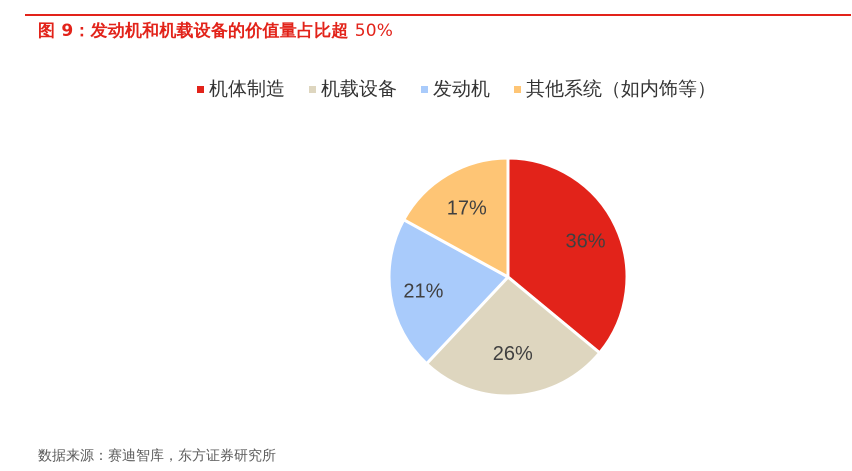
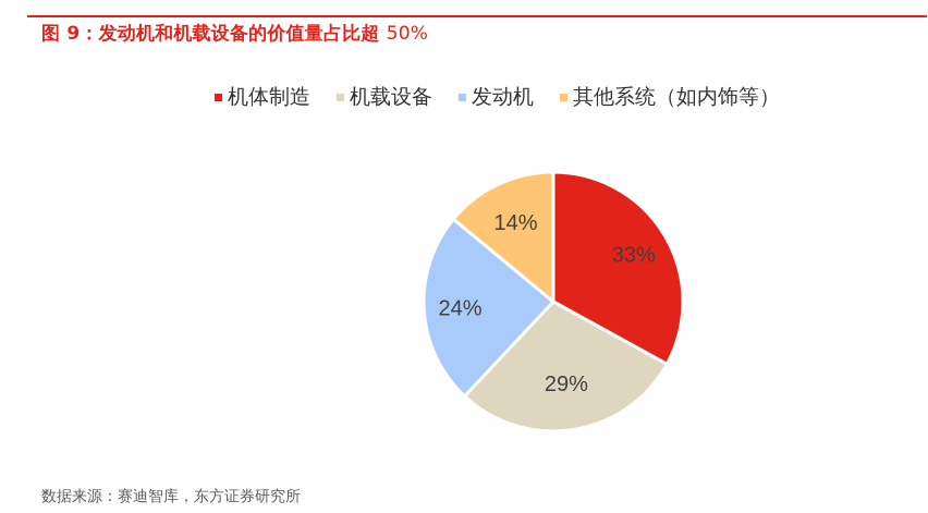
机体制造: 36% -> 33%
机载设备: 26% -> 29%
发动机: 21% -> 24%
其他系统（如内饰等）: 17% -> 14%
